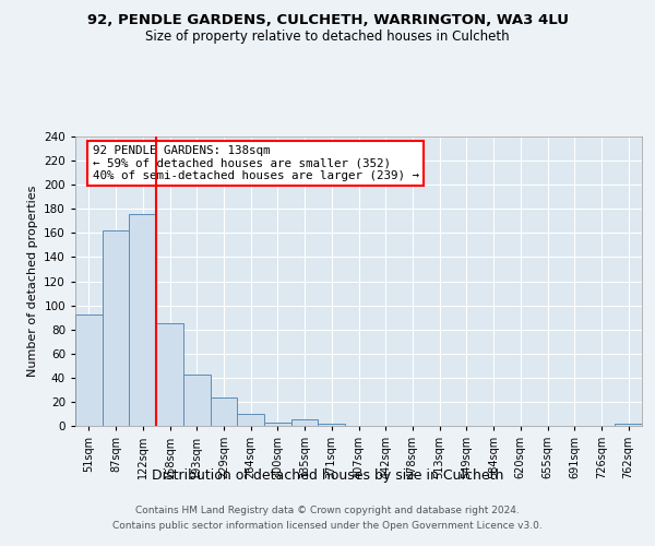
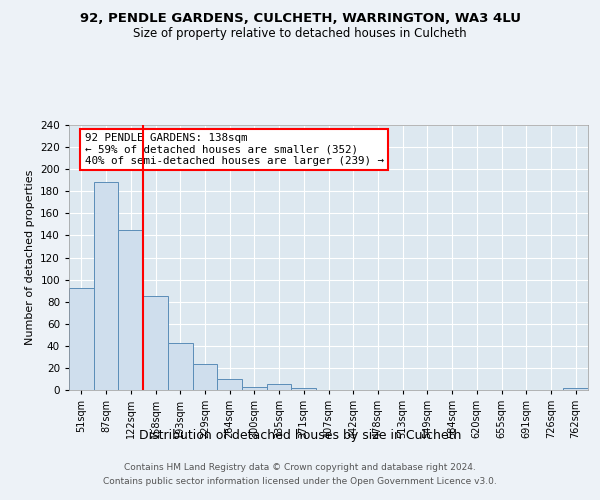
87sqm: 162 -> 188
122sqm: 176 -> 145
